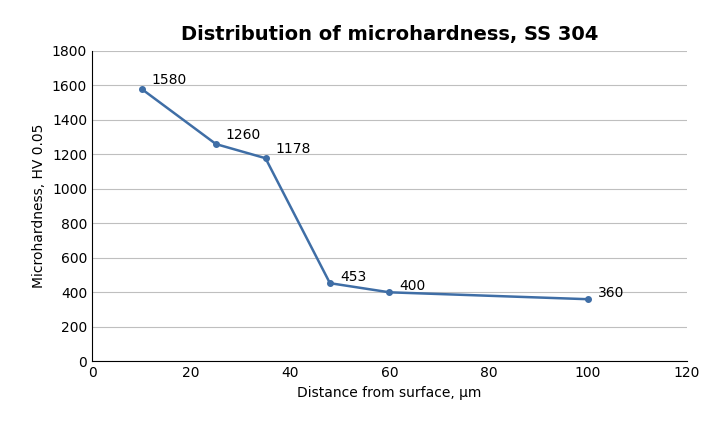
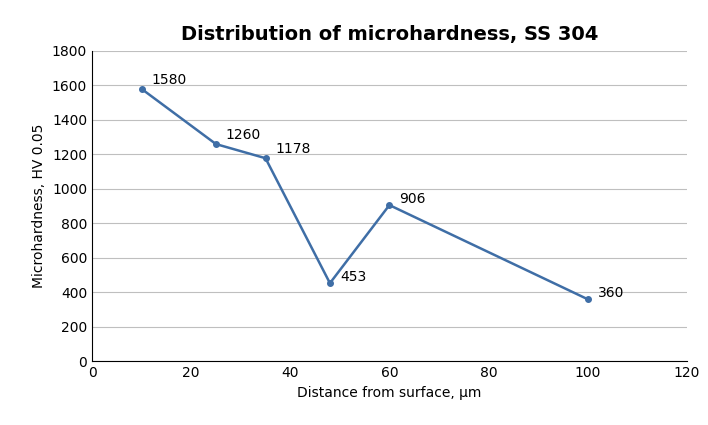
60: 400 -> 906
